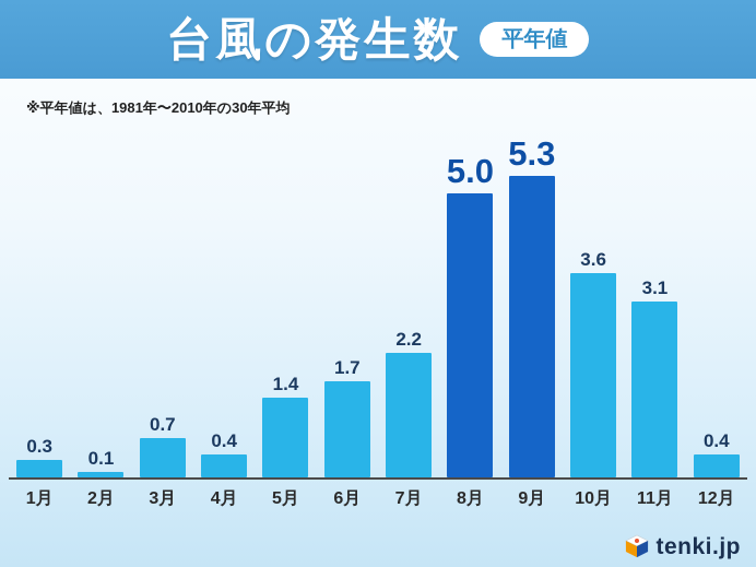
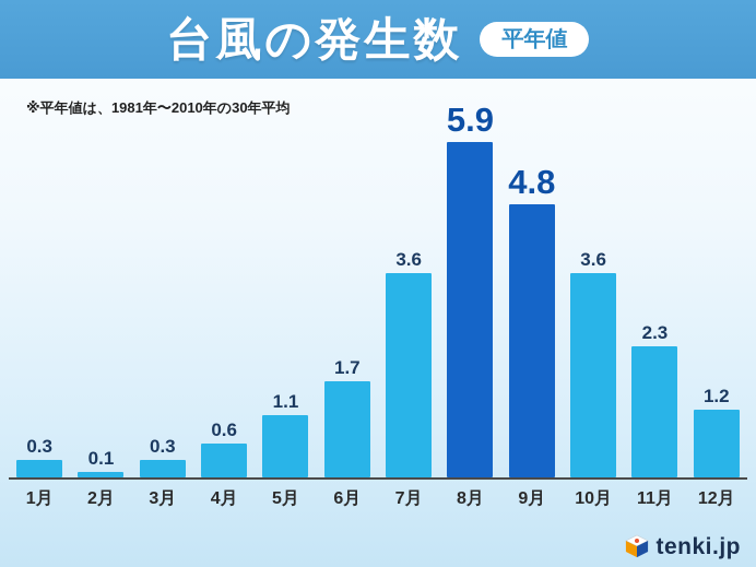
3月: 0.7 -> 0.3
4月: 0.4 -> 0.6
5月: 1.4 -> 1.1
7月: 2.2 -> 3.6
8月: 5.0 -> 5.9
9月: 5.3 -> 4.8
11月: 3.1 -> 2.3
12月: 0.4 -> 1.2
